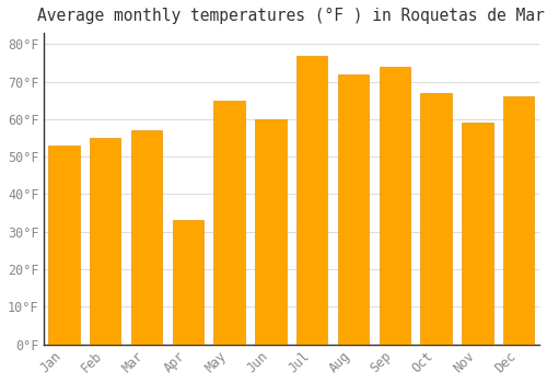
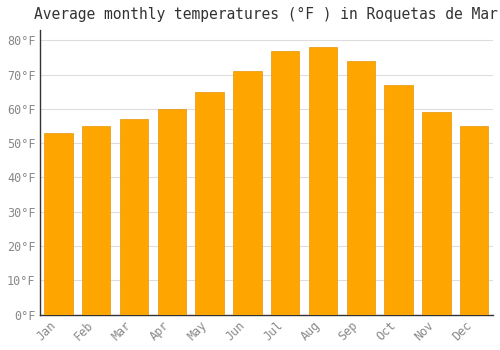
Apr: 33°F -> 60°F
Jun: 60°F -> 71°F
Aug: 72°F -> 78°F
Dec: 66°F -> 55°F
